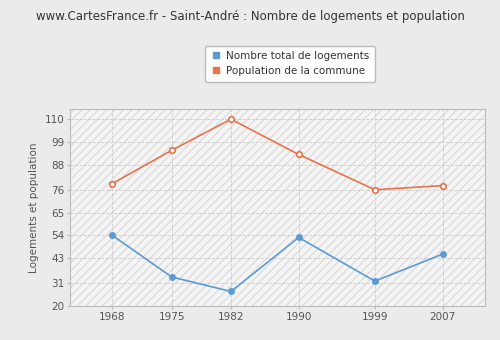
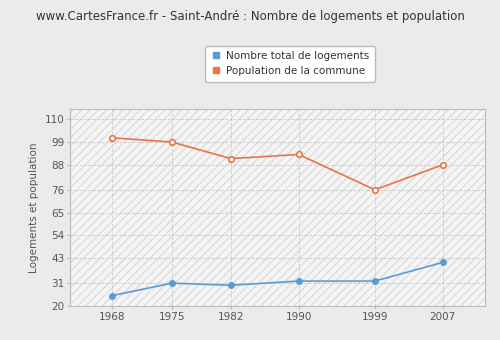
Nombre total de logements/1968: 54 -> 25
Population de la commune/1968: 79 -> 101
Nombre total de logements/1975: 34 -> 31
Population de la commune/1975: 95 -> 99
Nombre total de logements/1982: 27 -> 30
Population de la commune/1982: 110 -> 91
Nombre total de logements/1990: 53 -> 32
Nombre total de logements/2007: 45 -> 41
Population de la commune/2007: 78 -> 88
